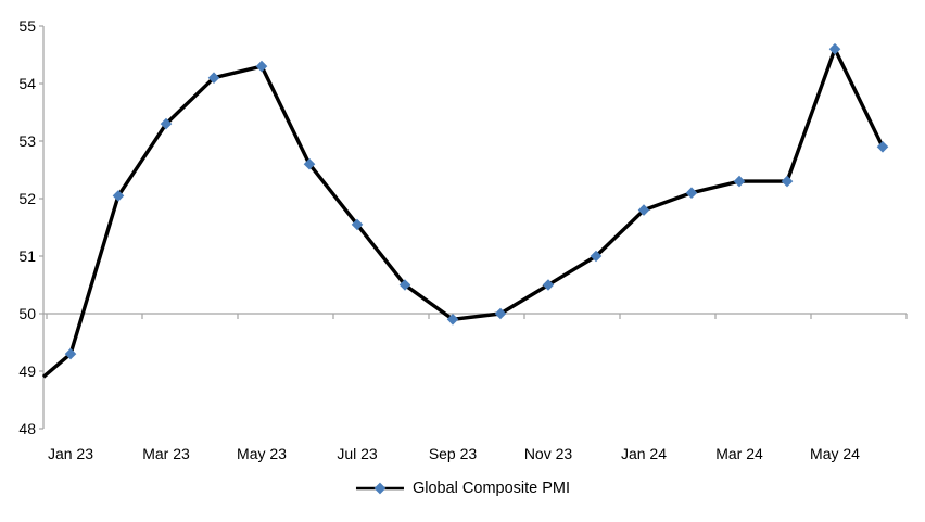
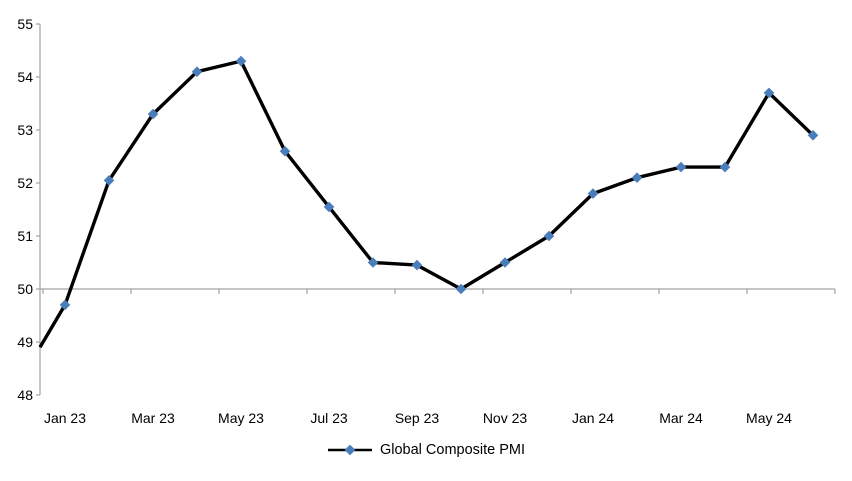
Jan 23: 49.3 -> 49.7
Sep 23: 49.9 -> 50.5
May 24: 54.6 -> 53.7
